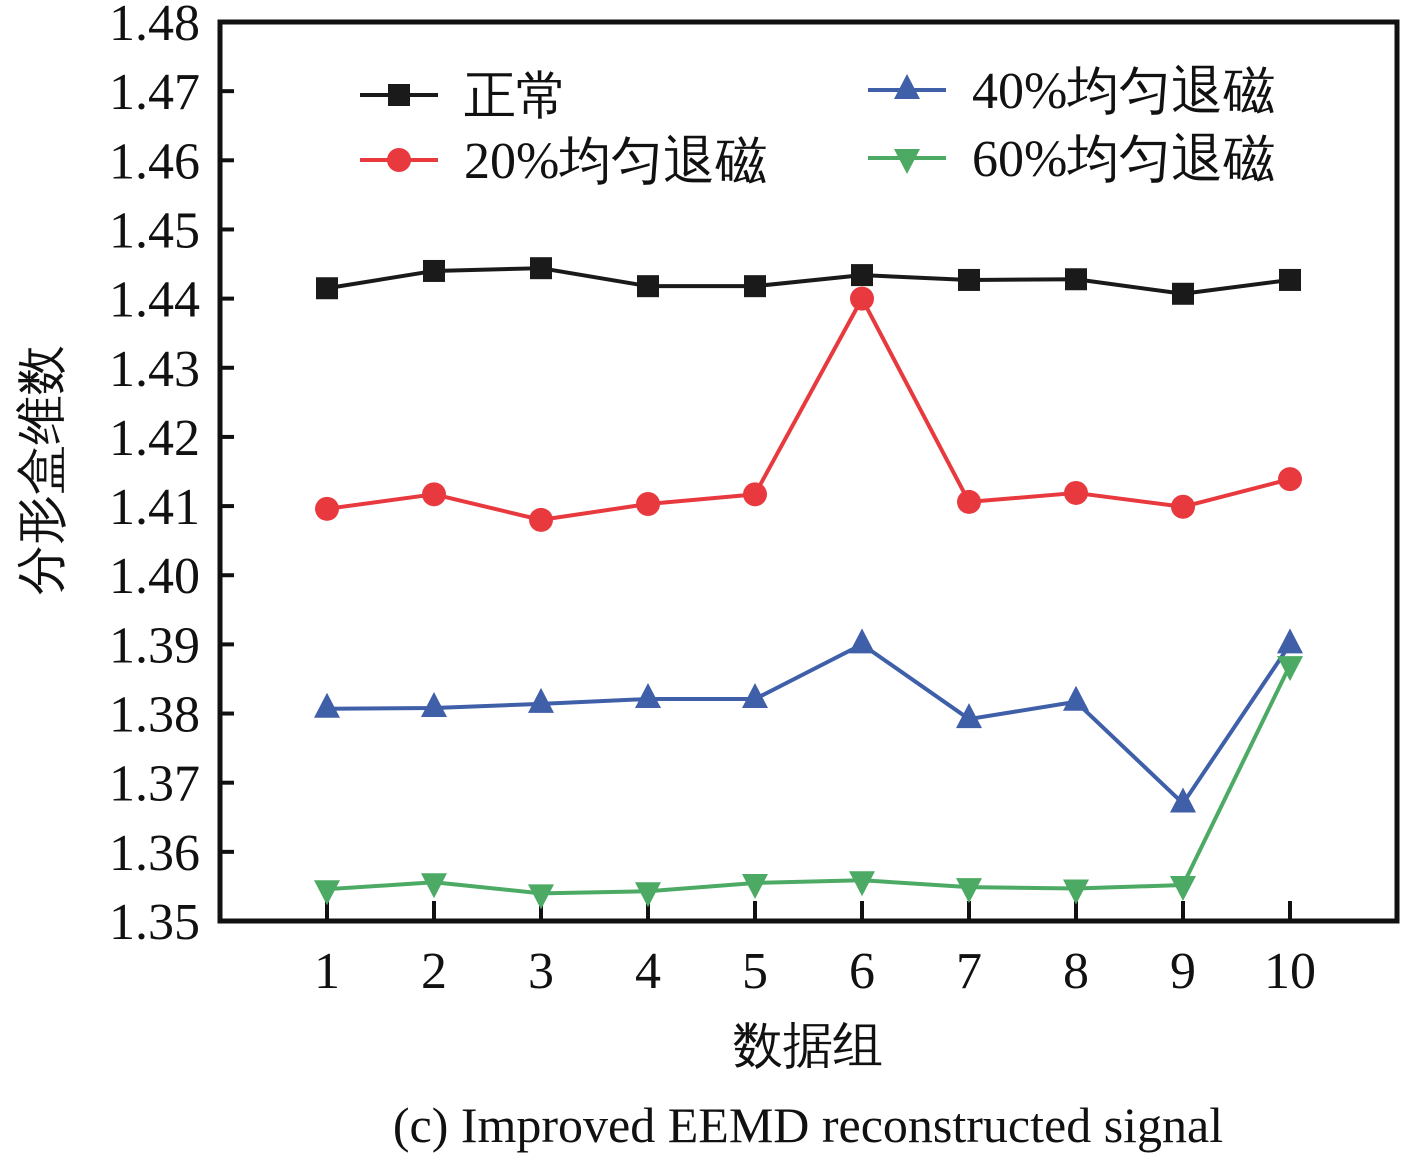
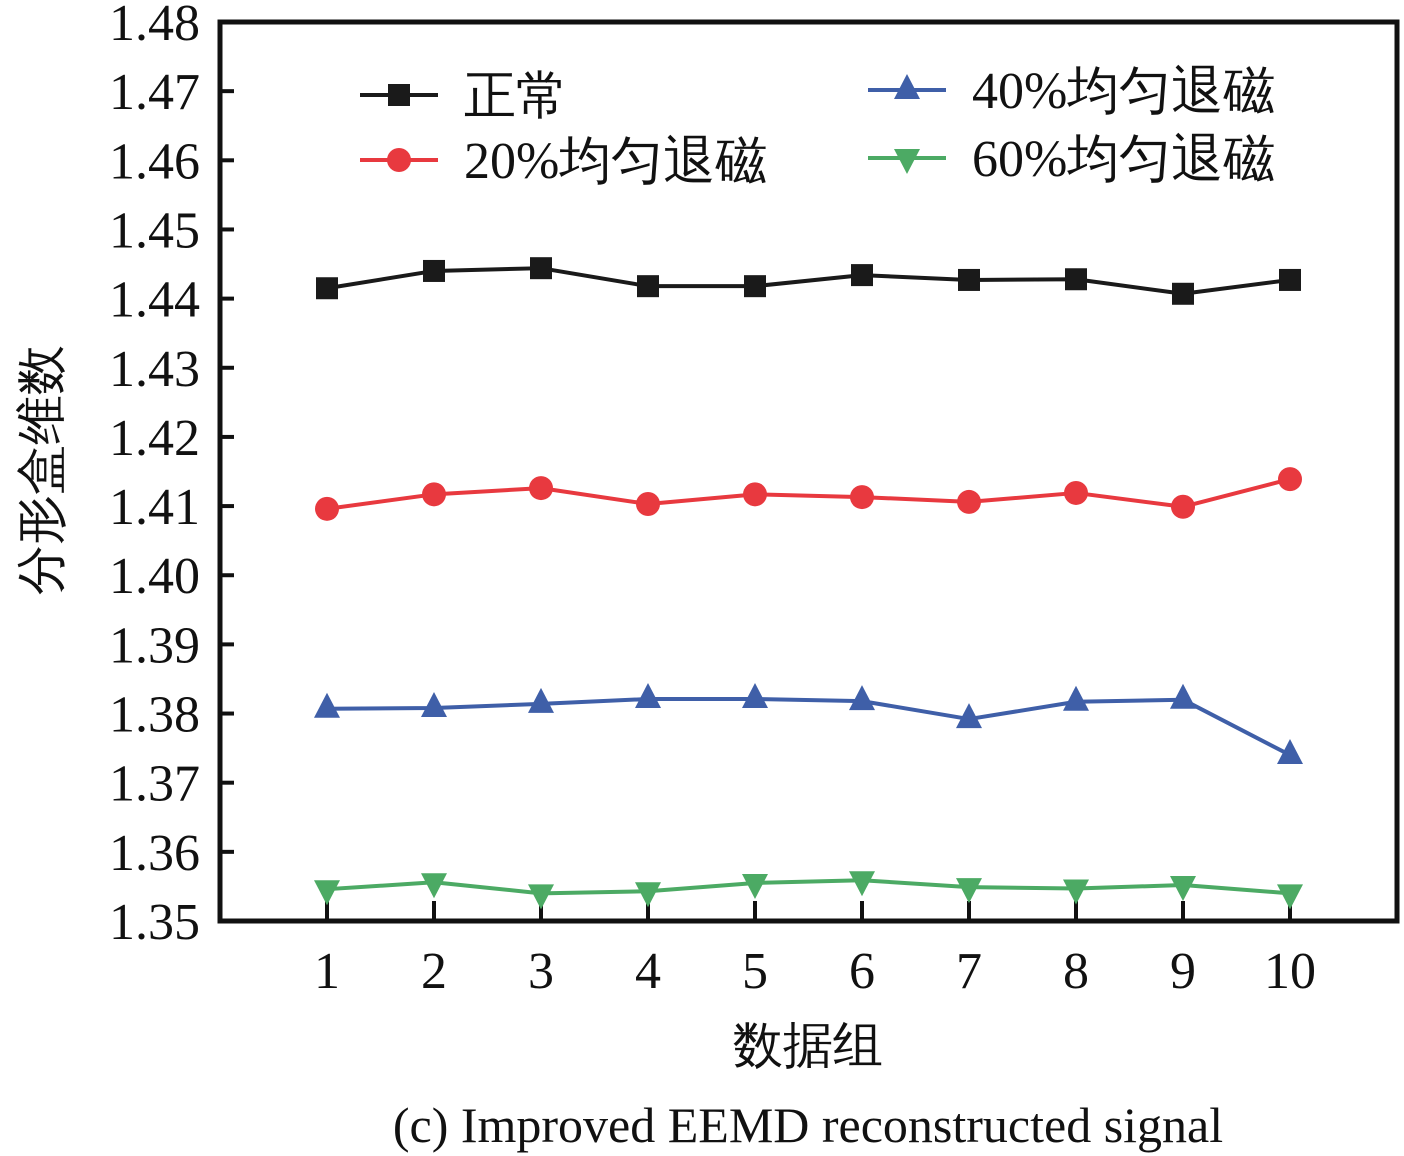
20%均匀退磁/3: 1.408 -> 1.413
20%均匀退磁/6: 1.440 -> 1.411
40%均匀退磁/6: 1.390 -> 1.382
40%均匀退磁/9: 1.367 -> 1.382
40%均匀退磁/10: 1.390 -> 1.374
60%均匀退磁/10: 1.387 -> 1.354
